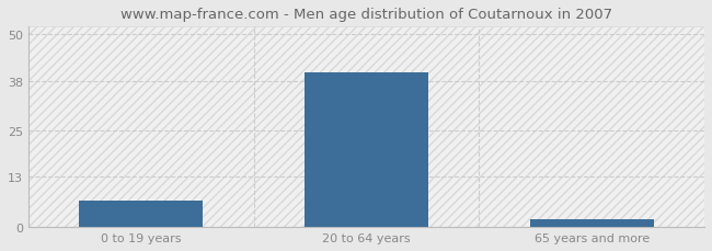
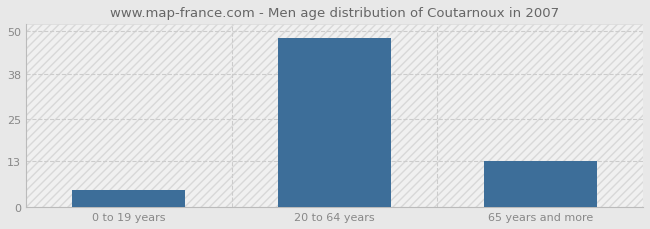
0 to 19 years: 7 -> 5
20 to 64 years: 40 -> 48
65 years and more: 2 -> 13
